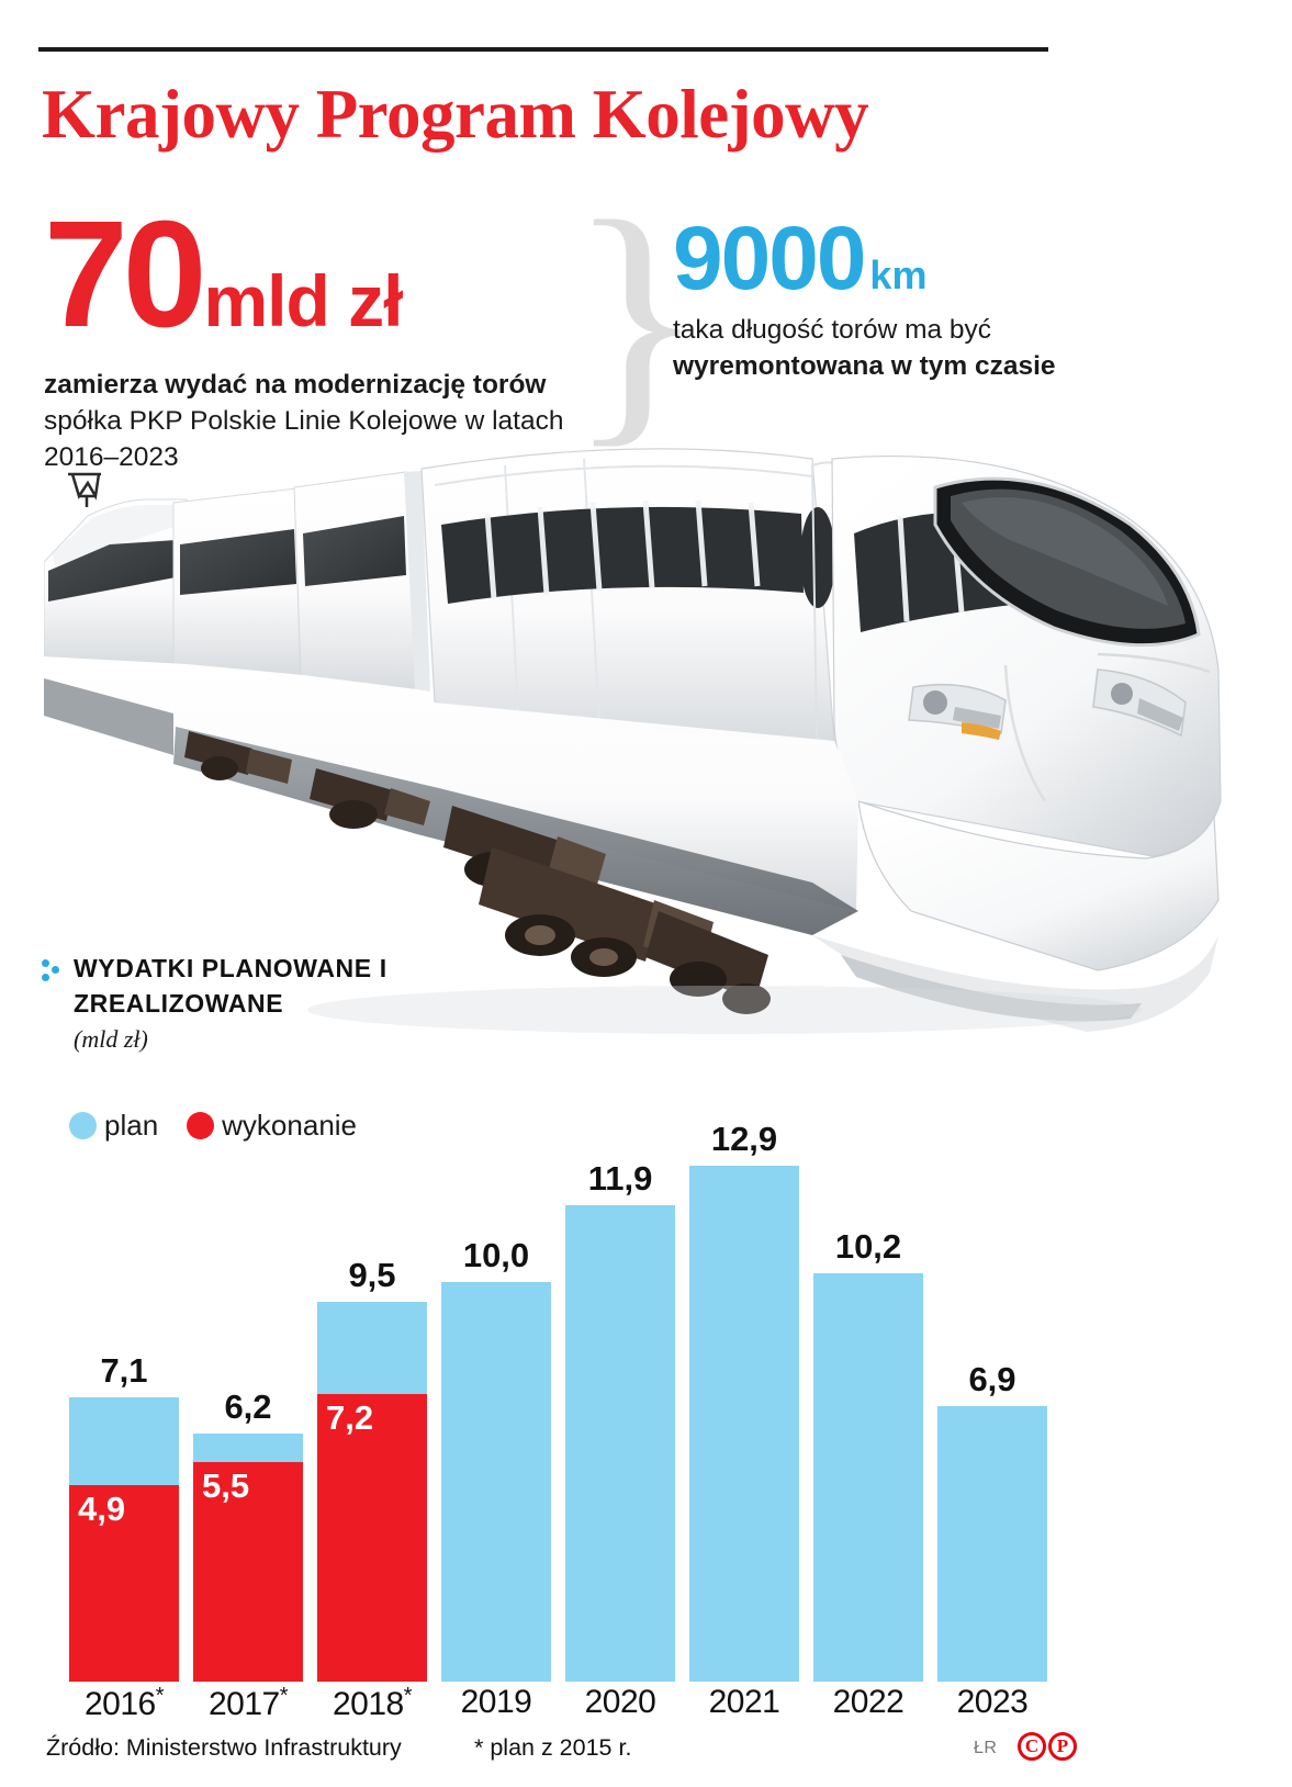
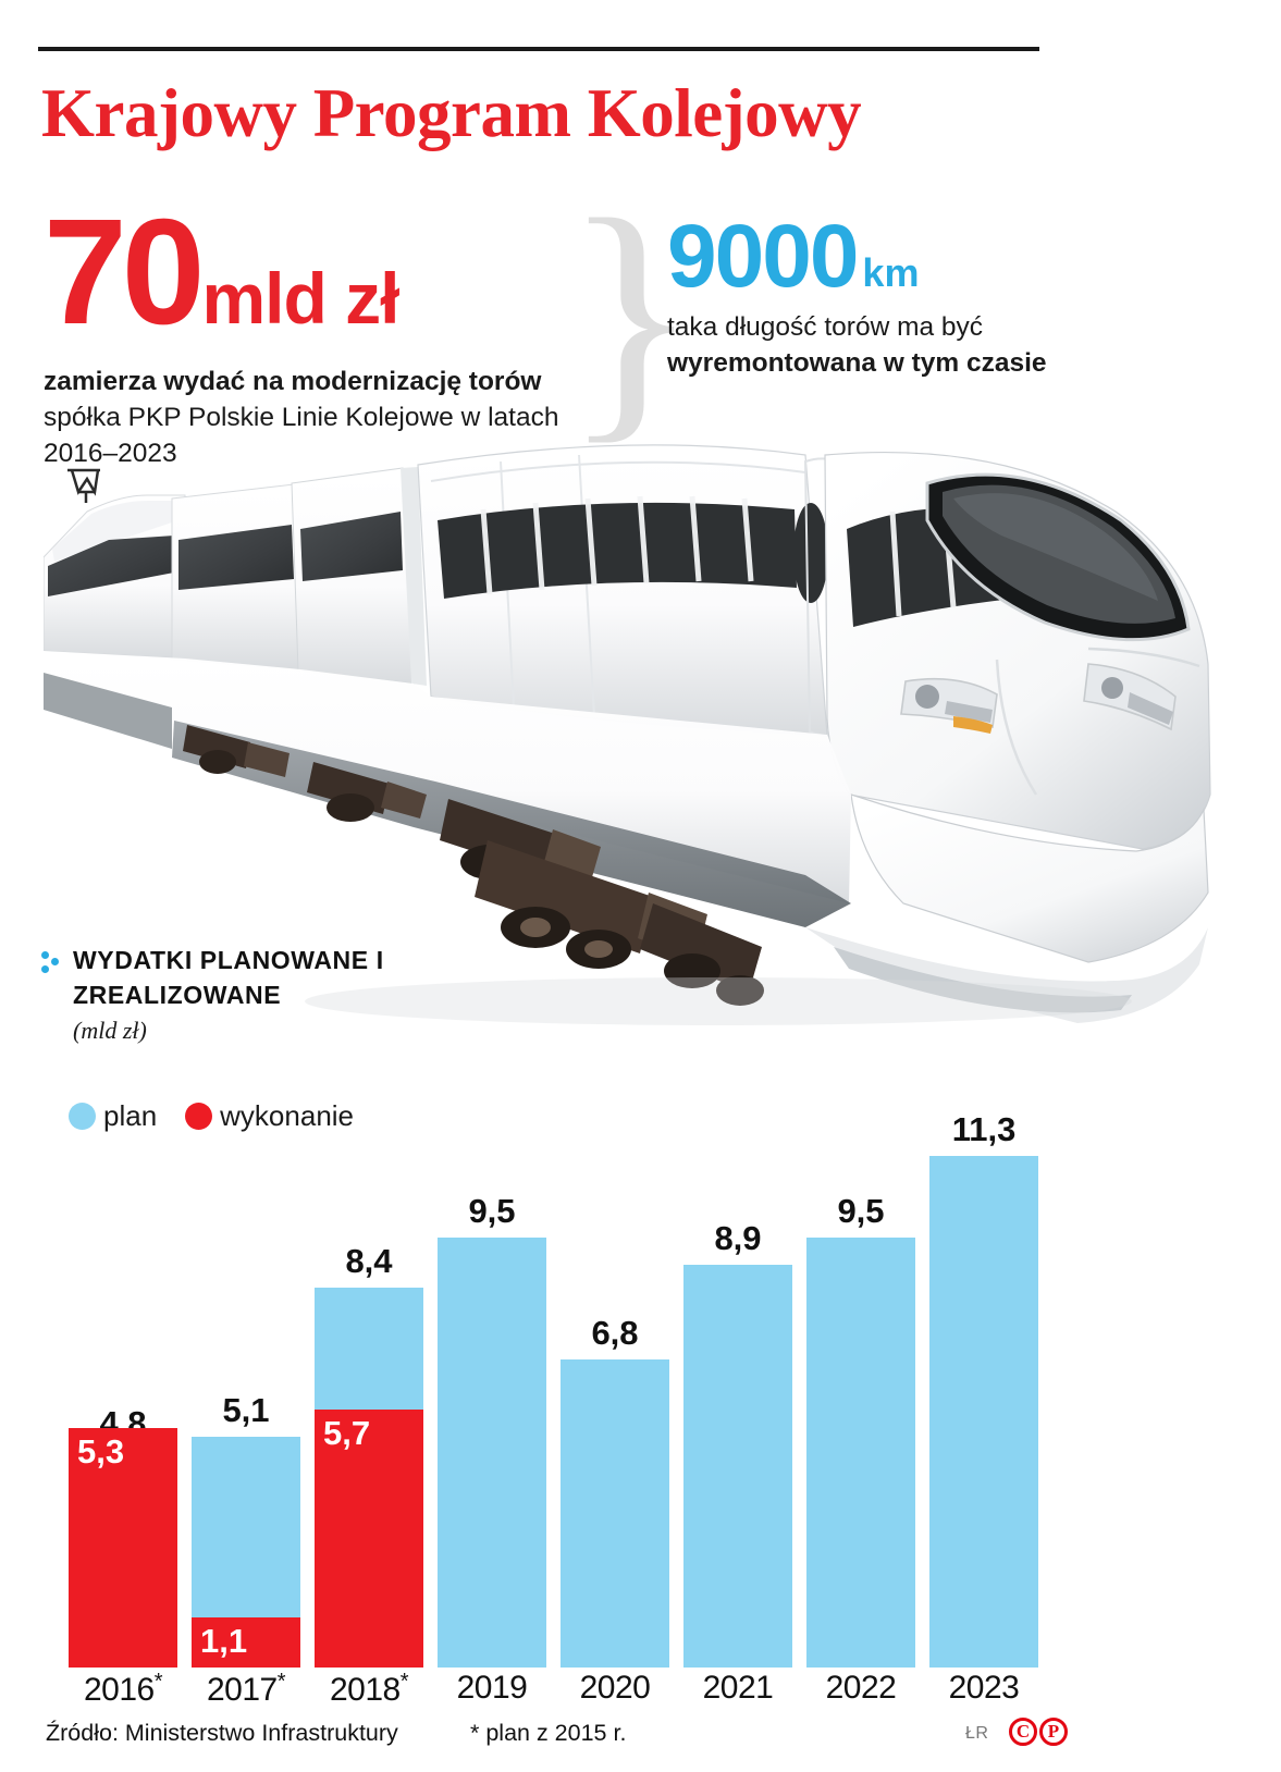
plan/2016*: 7,1 -> 4,8
wykonanie/2016*: 4,9 -> 5,3
plan/2017*: 6,2 -> 5,1
wykonanie/2017*: 5,5 -> 1,1
plan/2018*: 9,5 -> 8,4
wykonanie/2018*: 7,2 -> 5,7
plan/2019: 10,0 -> 9,5
plan/2020: 11,9 -> 6,8
plan/2021: 12,9 -> 8,9
plan/2022: 10,2 -> 9,5
plan/2023: 6,9 -> 11,3
